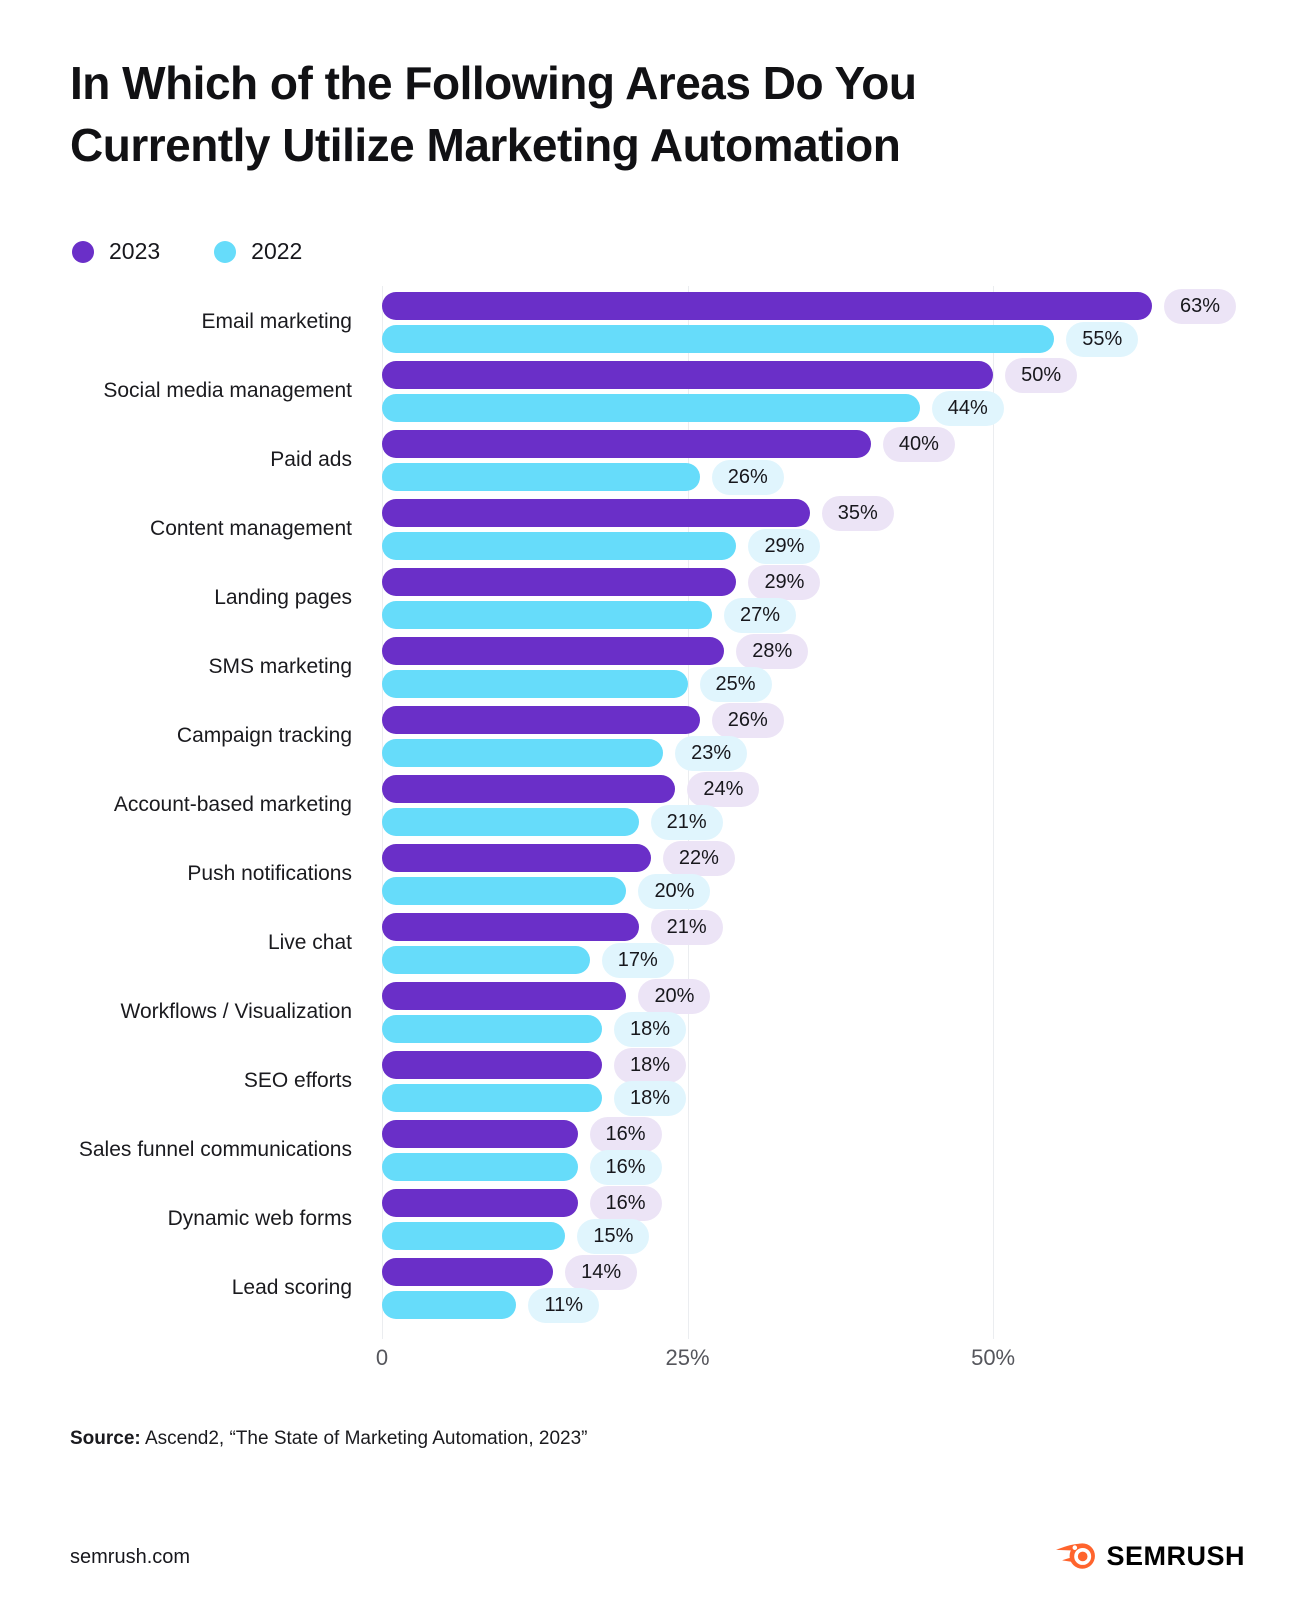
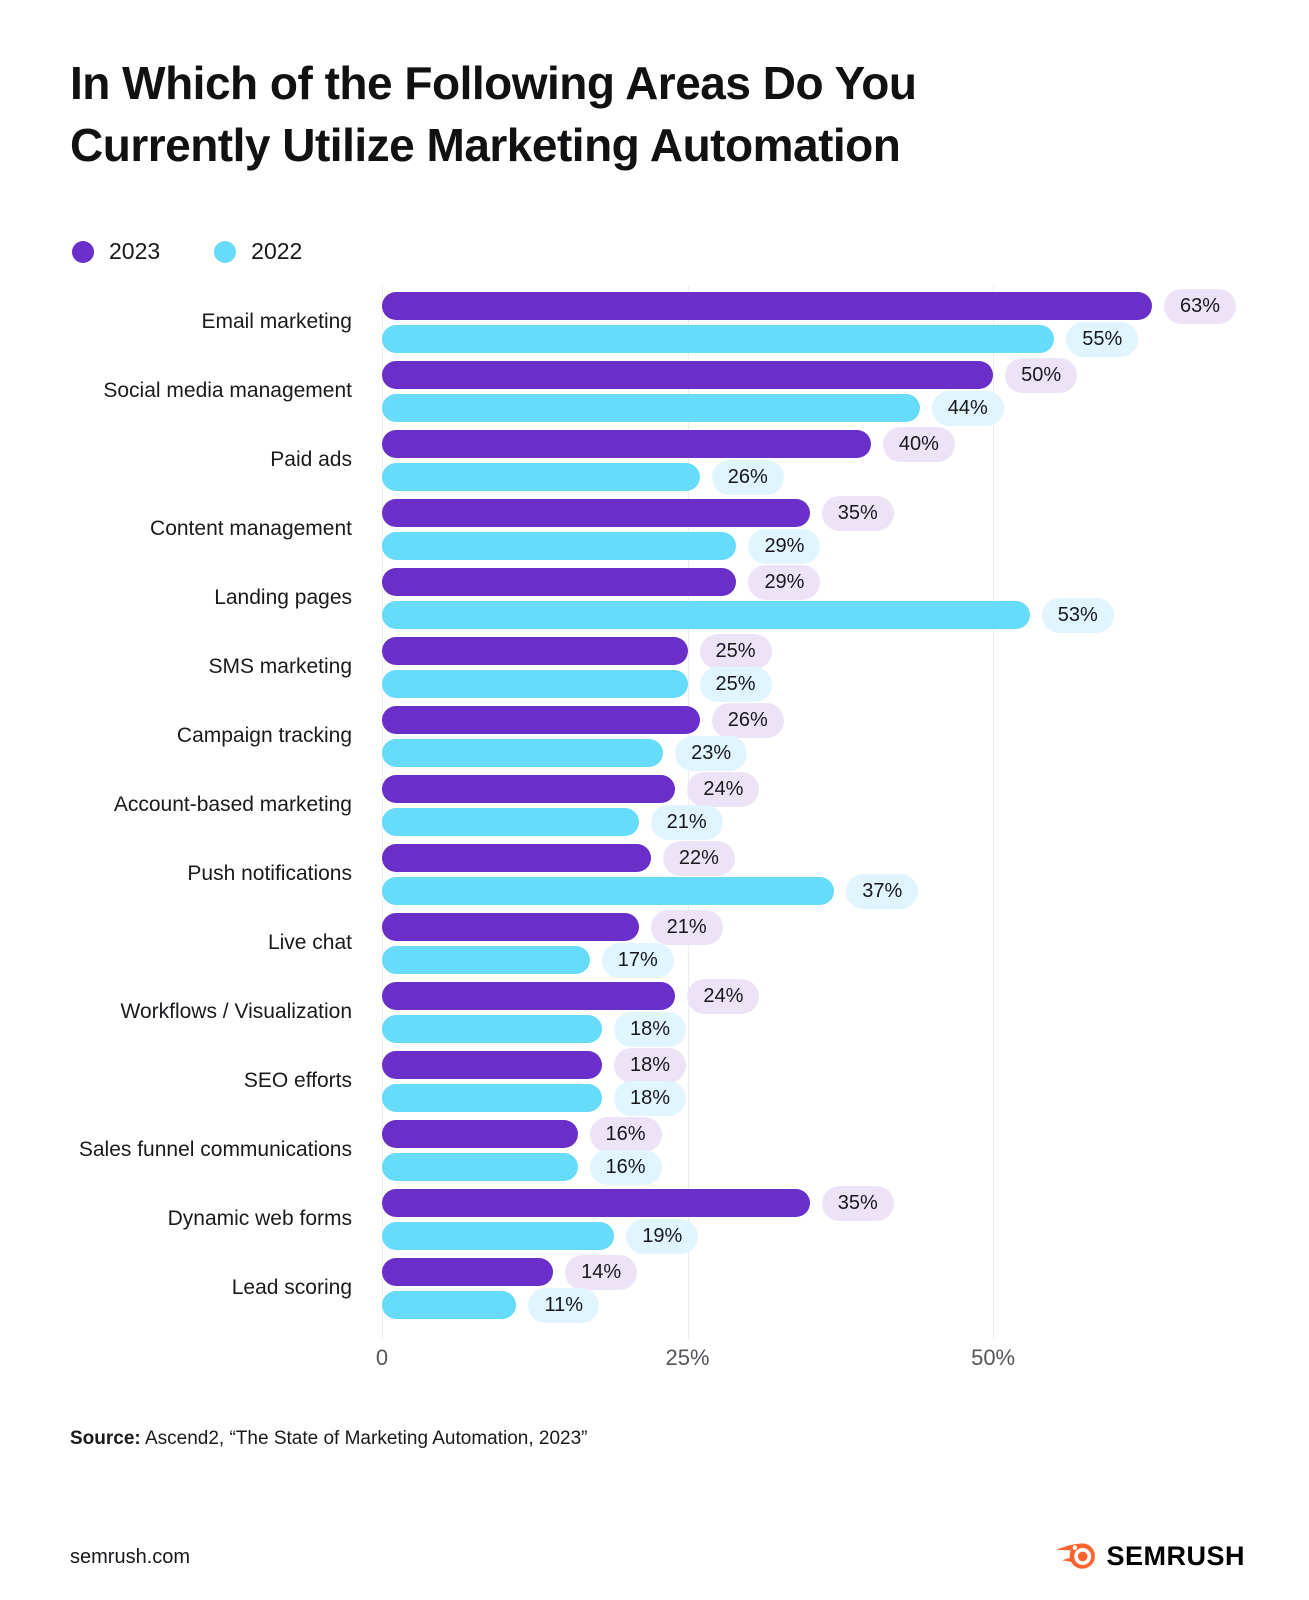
2022/Landing pages: 27% -> 53%
2023/SMS marketing: 28% -> 25%
2022/Push notifications: 20% -> 37%
2023/Workflows / Visualization: 20% -> 24%
2023/Dynamic web forms: 16% -> 35%
2022/Dynamic web forms: 15% -> 19%
